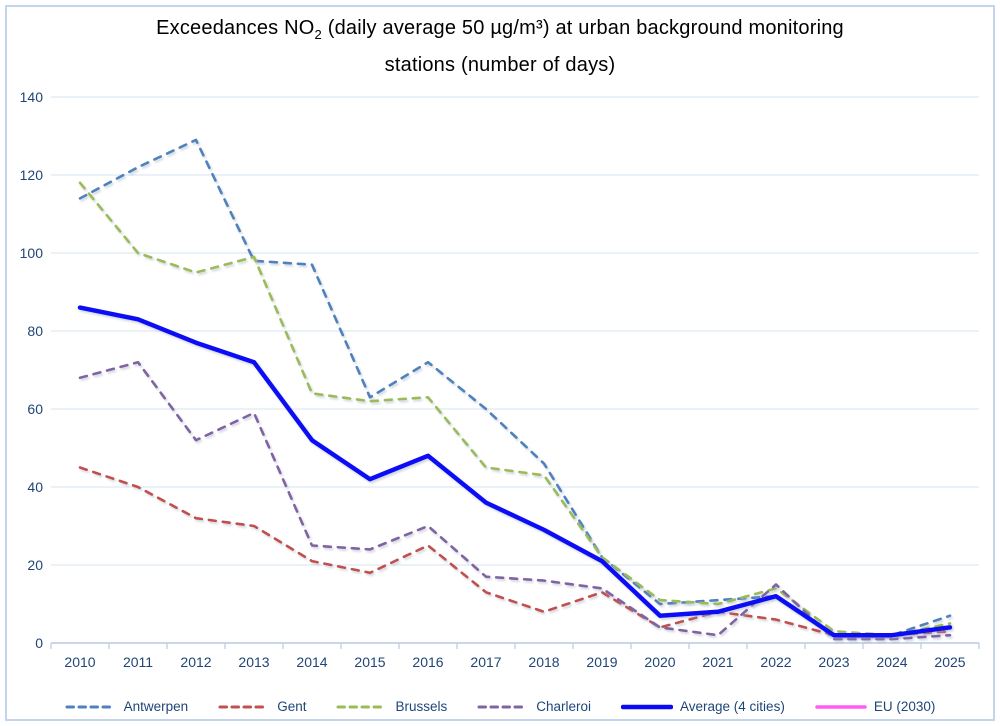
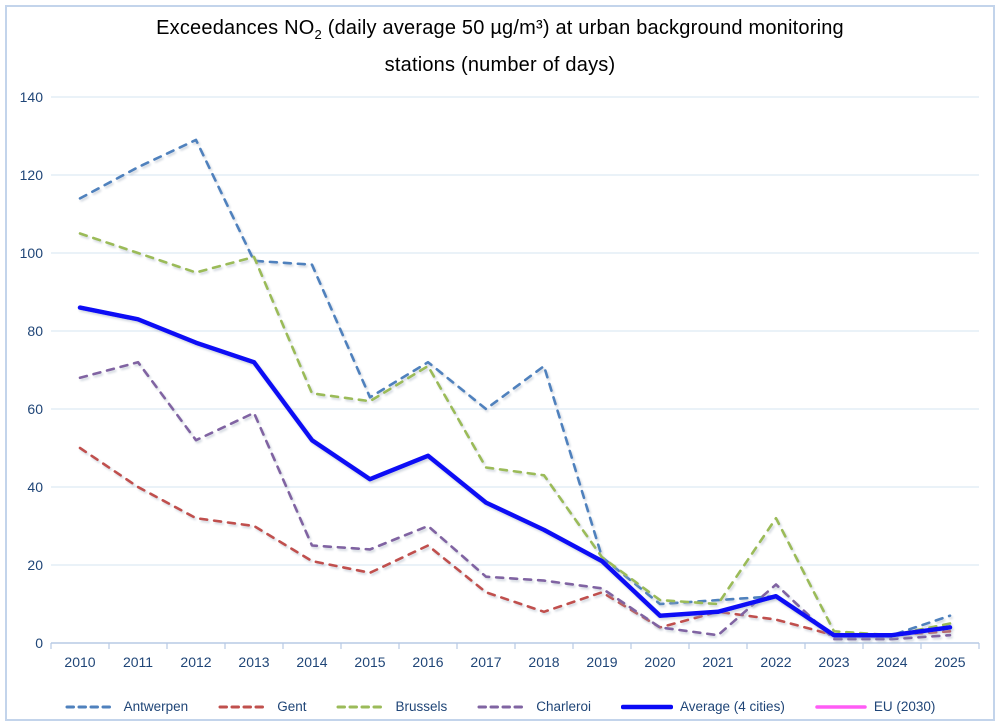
Gent/2010: 45 -> 50
Brussels/2010: 118 -> 105
Brussels/2016: 63 -> 71
Antwerpen/2018: 46 -> 71
Brussels/2022: 14 -> 32
